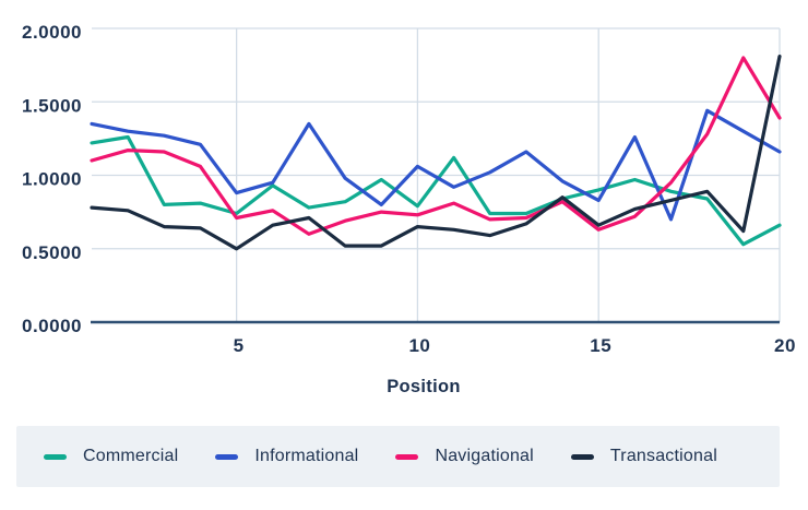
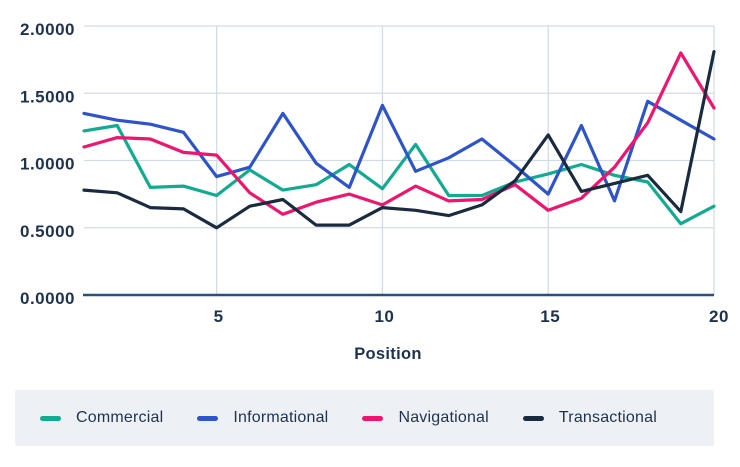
Navigational/5: 0.71 -> 1.04
Informational/10: 1.06 -> 1.41
Navigational/10: 0.73 -> 0.67
Informational/15: 0.83 -> 0.75
Transactional/15: 0.66 -> 1.19
